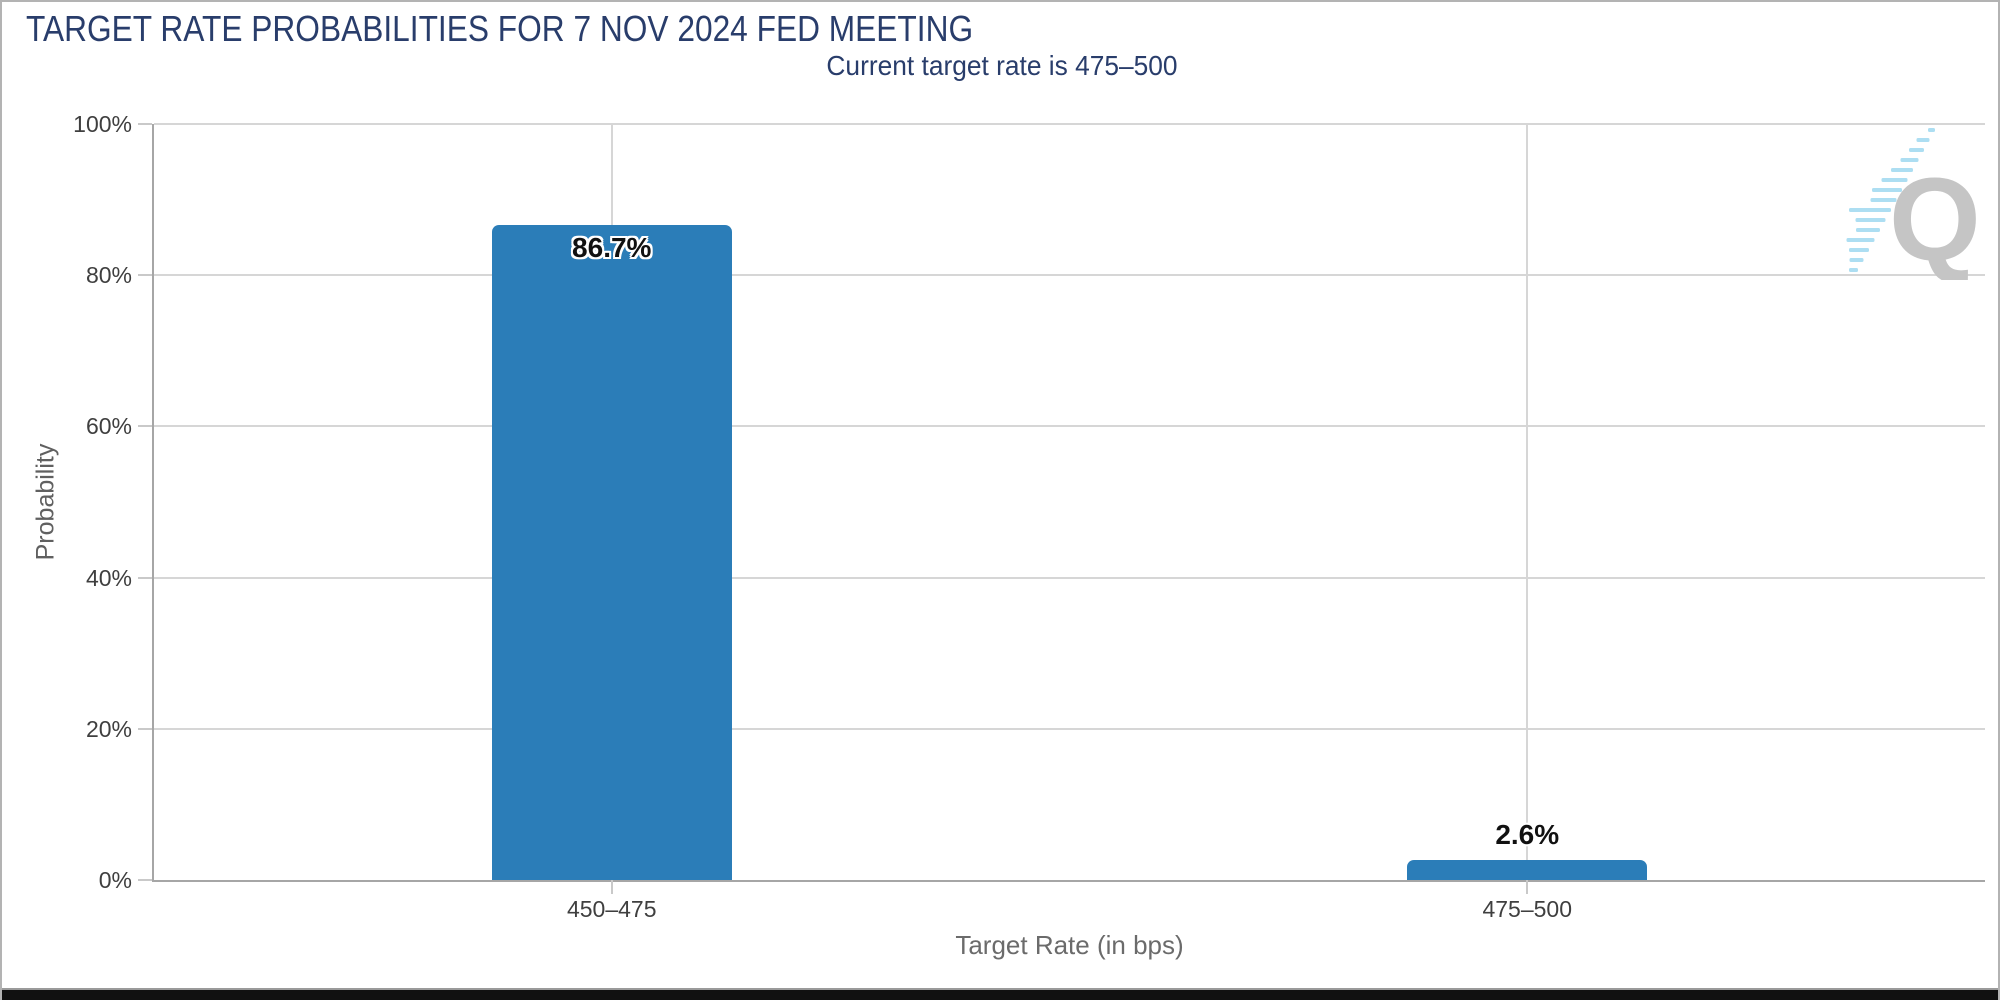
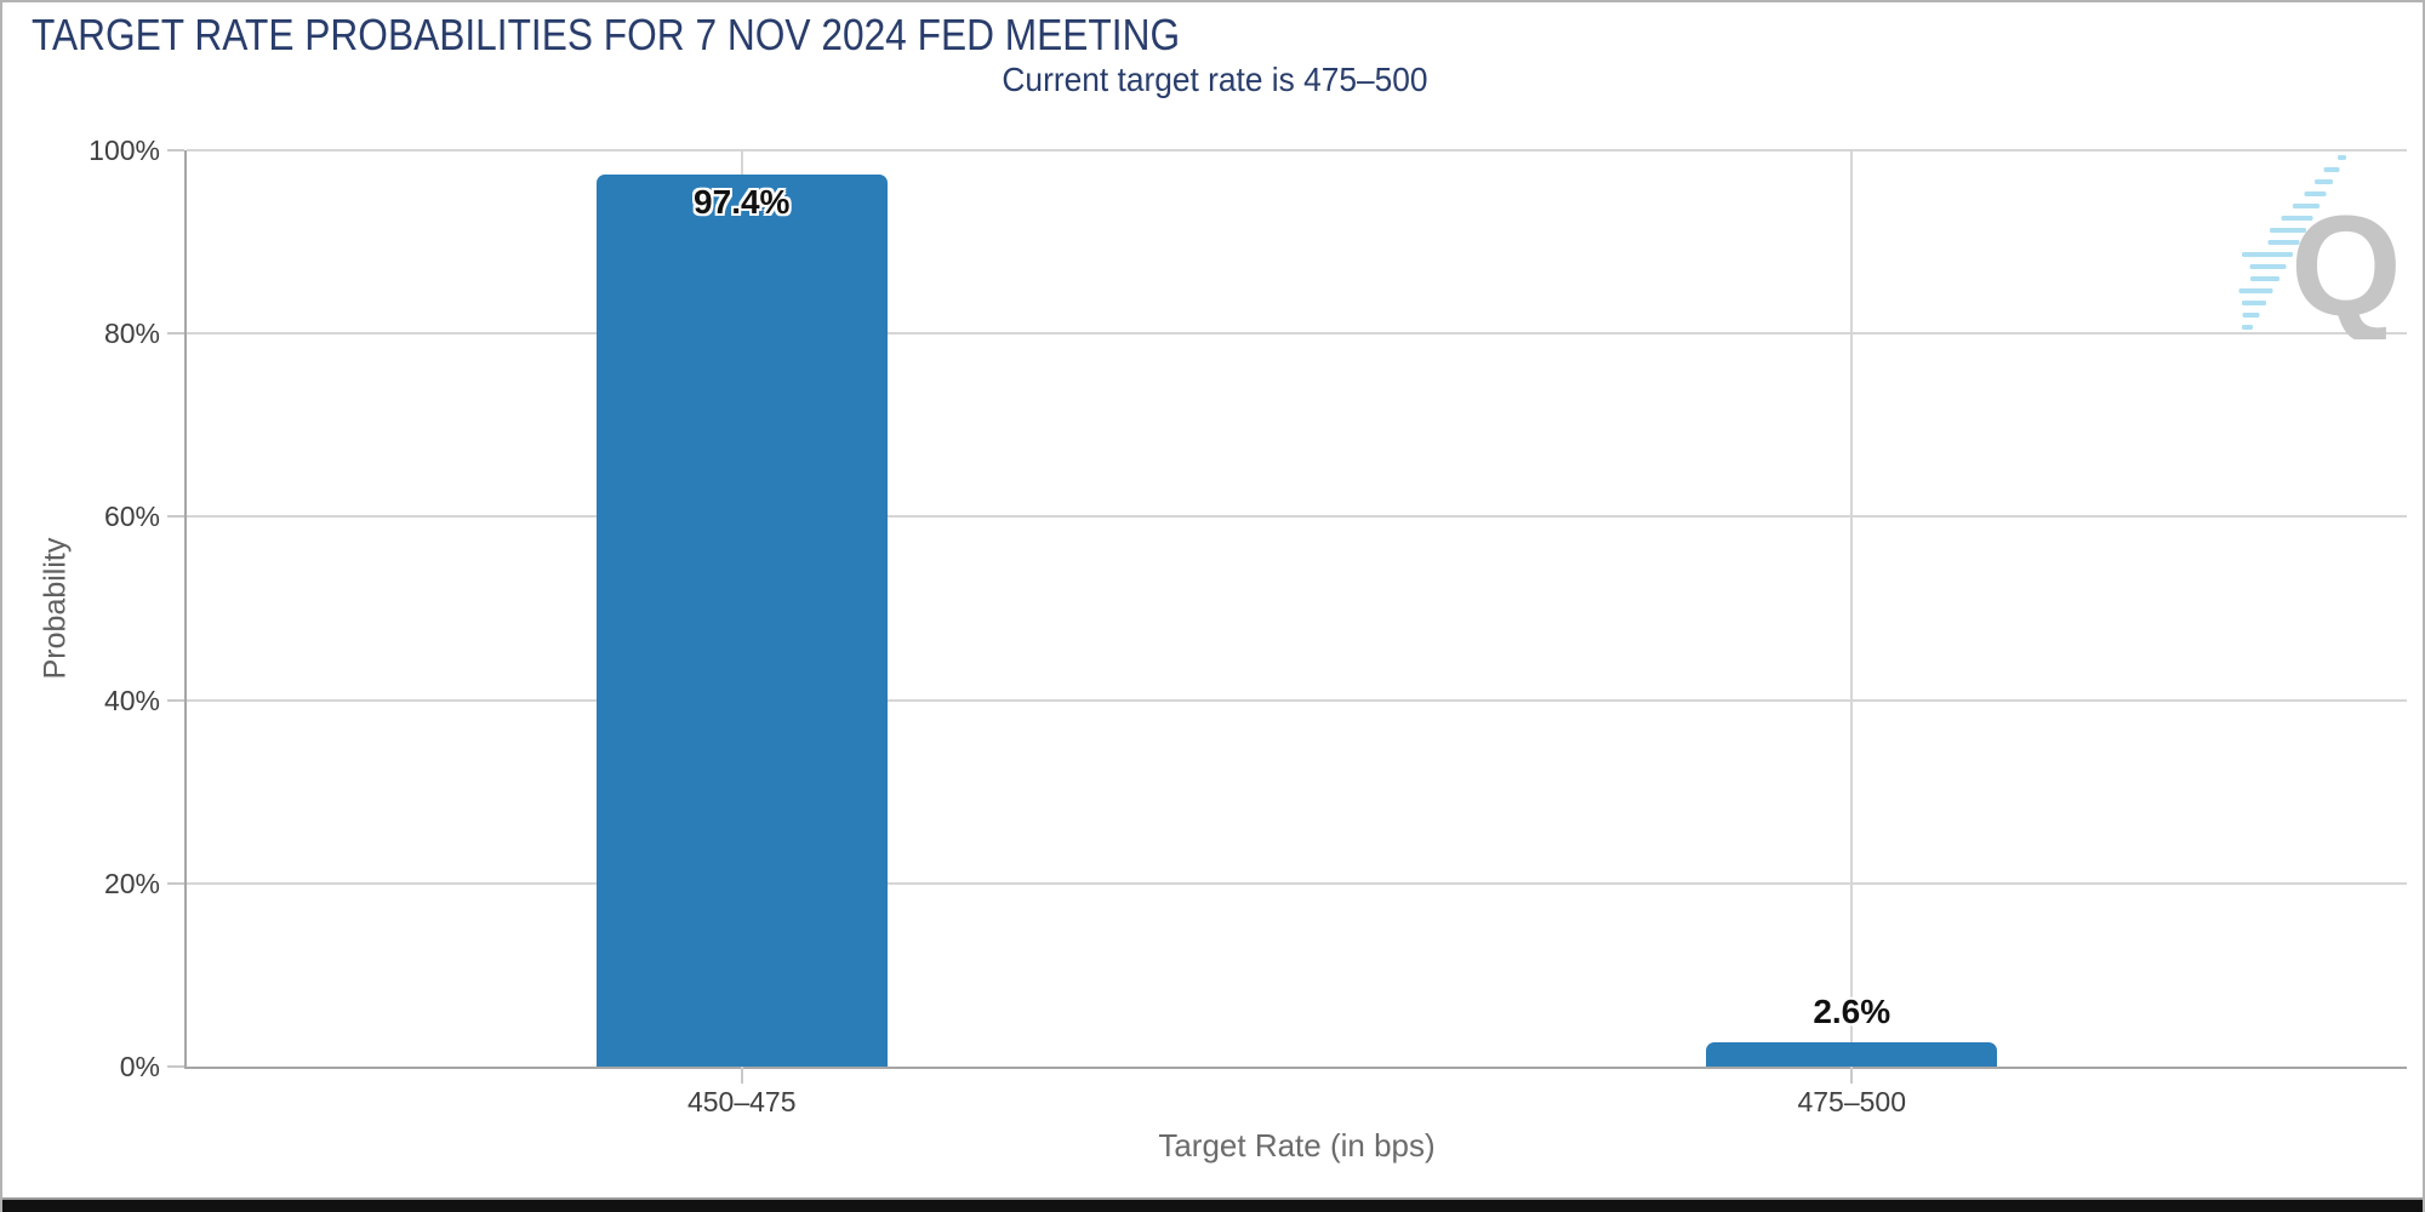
450–475: 86.7% -> 97.4%
